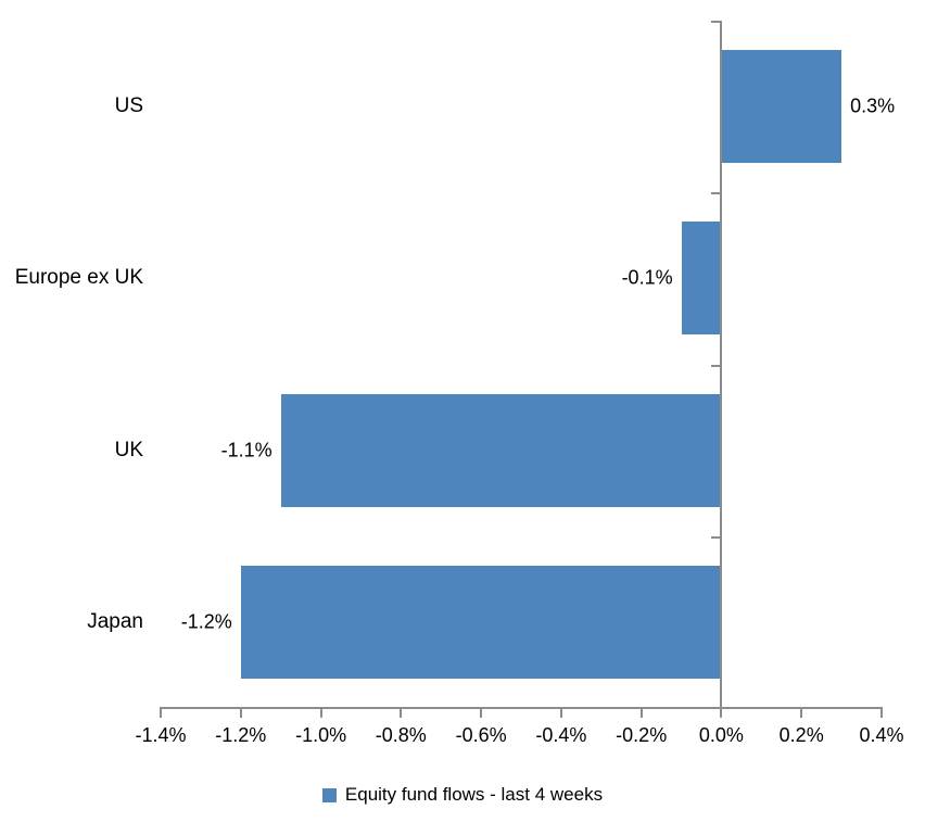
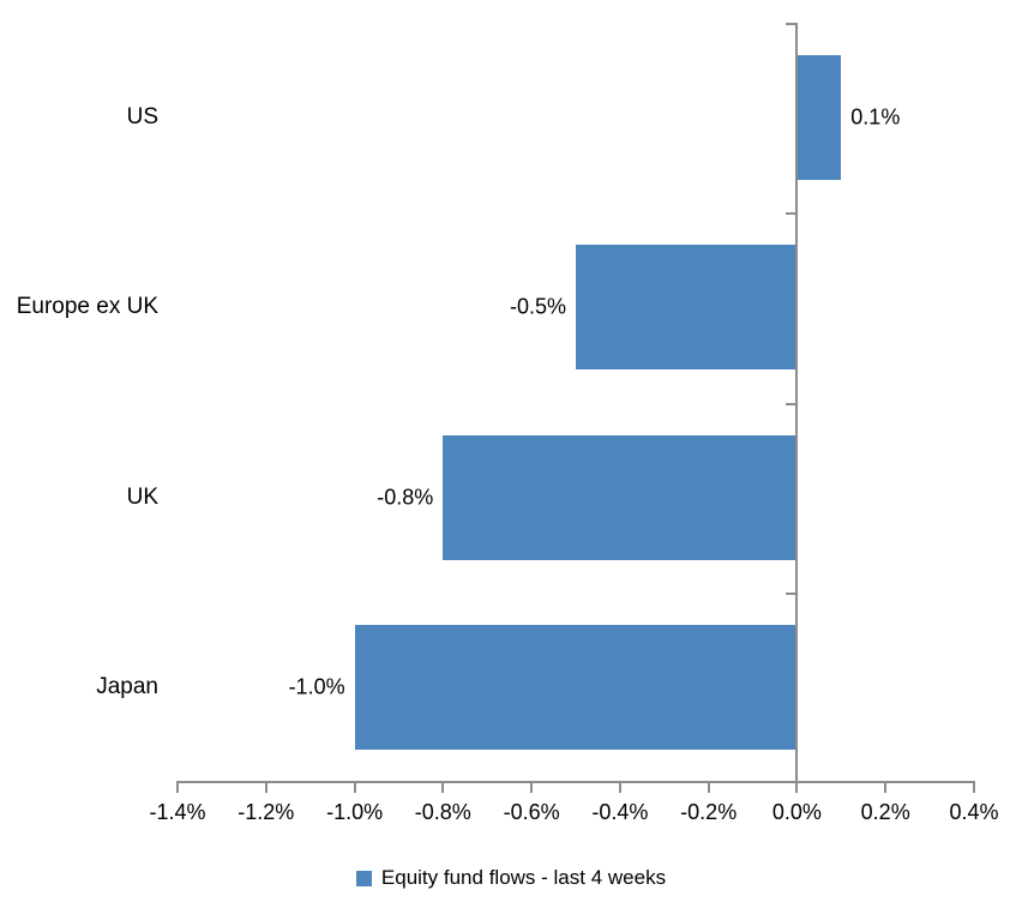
US: 0.3% -> 0.1%
Europe ex UK: -0.1% -> -0.5%
UK: -1.1% -> -0.8%
Japan: -1.2% -> -1.0%
